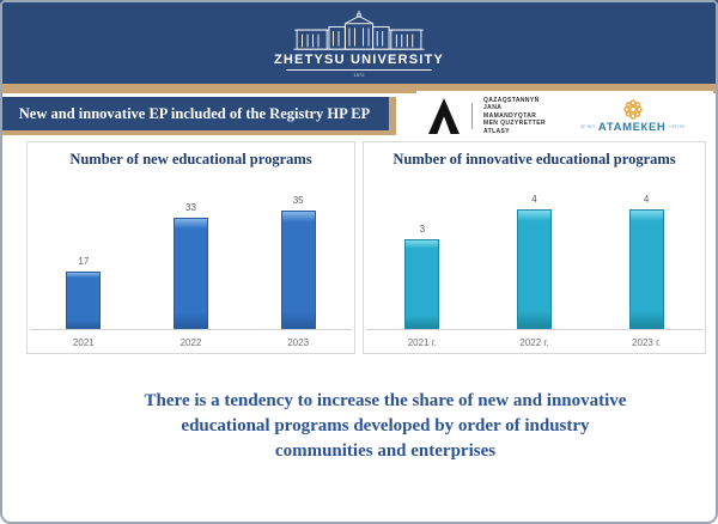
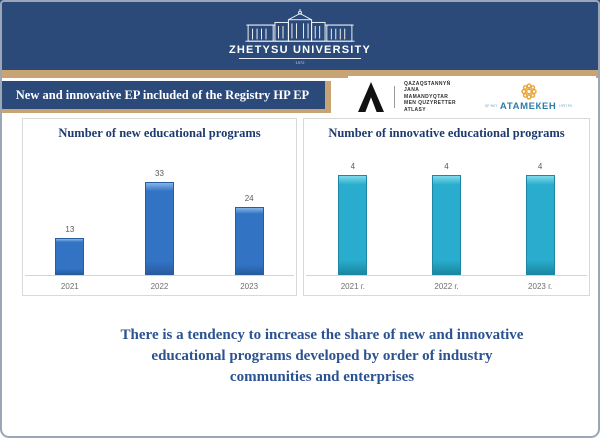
Number of new educational programs/2021: 17 -> 13
Number of new educational programs/2023: 35 -> 24
Number of innovative educational programs/2021 г.: 3 -> 4
